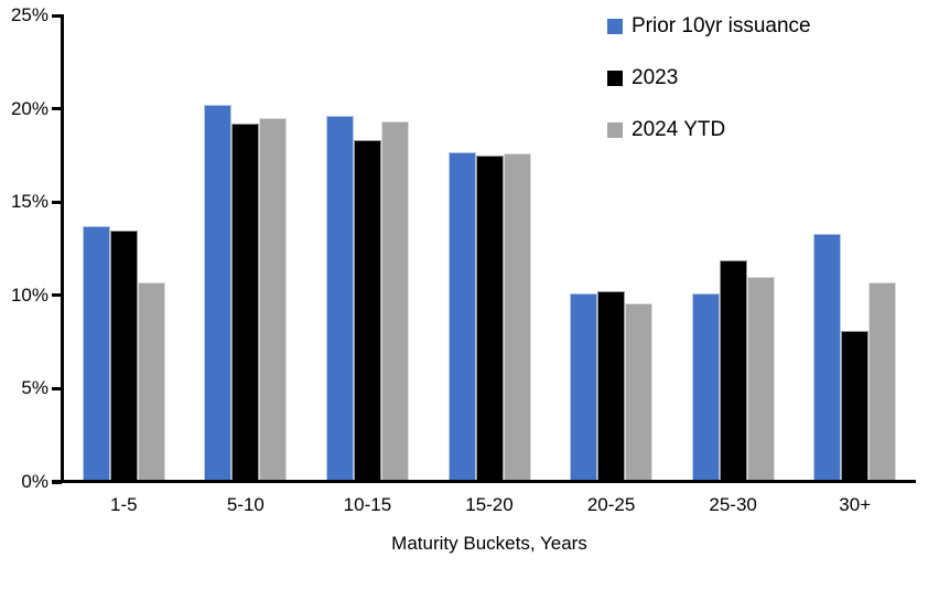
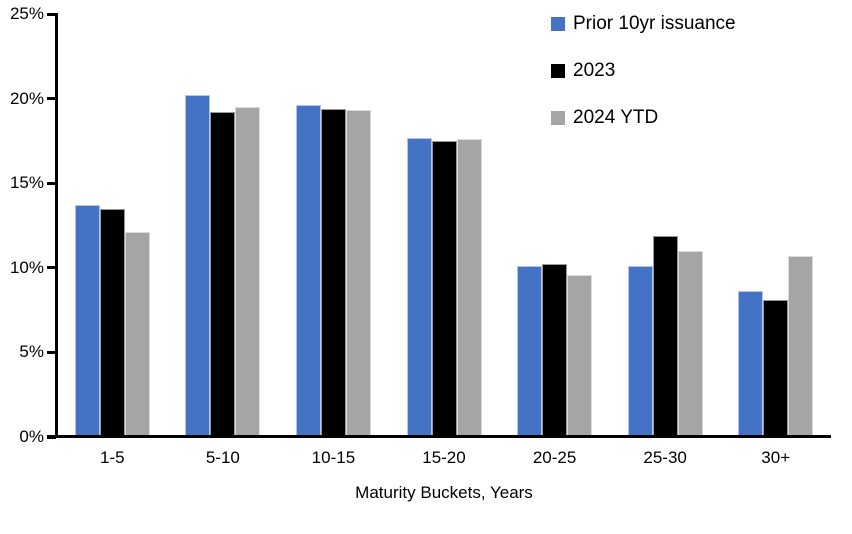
2024 YTD/1-5: 10.7% -> 12.1%
2023/10-15: 18.3% -> 19.4%
Prior 10yr issuance/30+: 13.3% -> 8.6%
